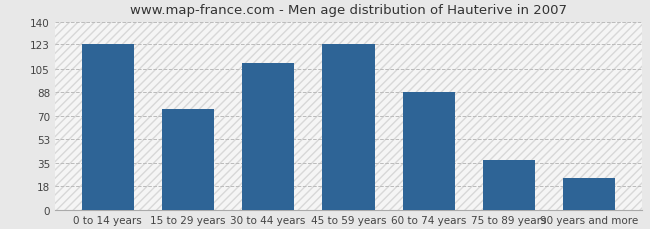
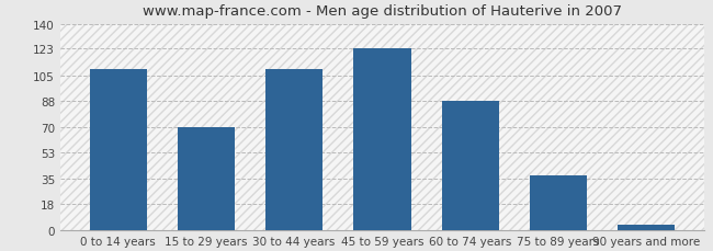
0 to 14 years: 123 -> 109
15 to 29 years: 75 -> 70
90 years and more: 24 -> 4
